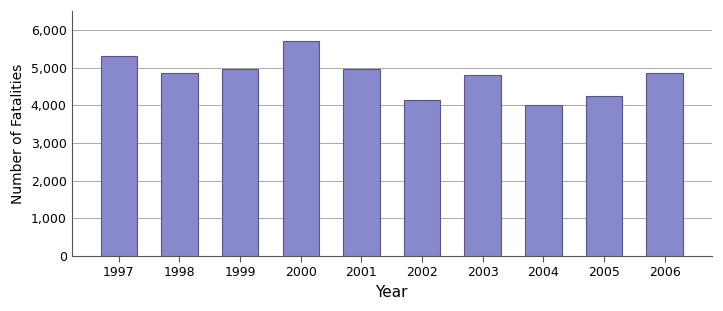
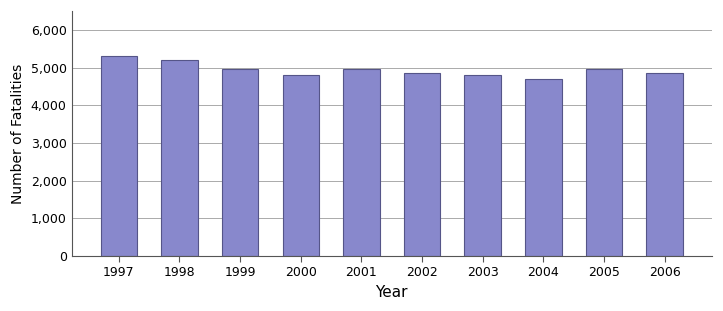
1998: 4,850 -> 5,200
2000: 5,700 -> 4,800
2002: 4,150 -> 4,850
2004: 4,000 -> 4,700
2005: 4,250 -> 4,950
